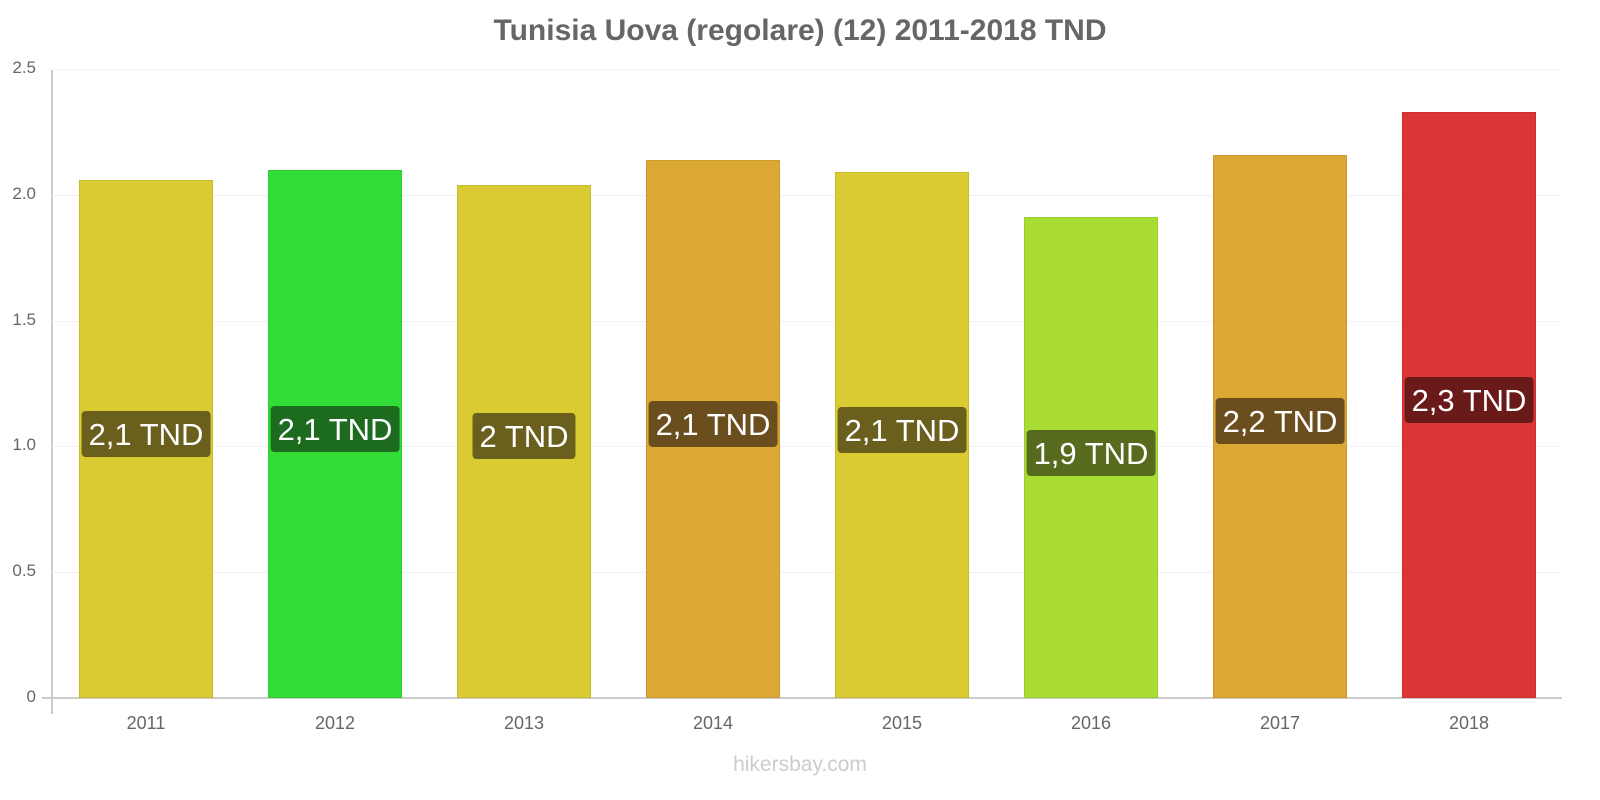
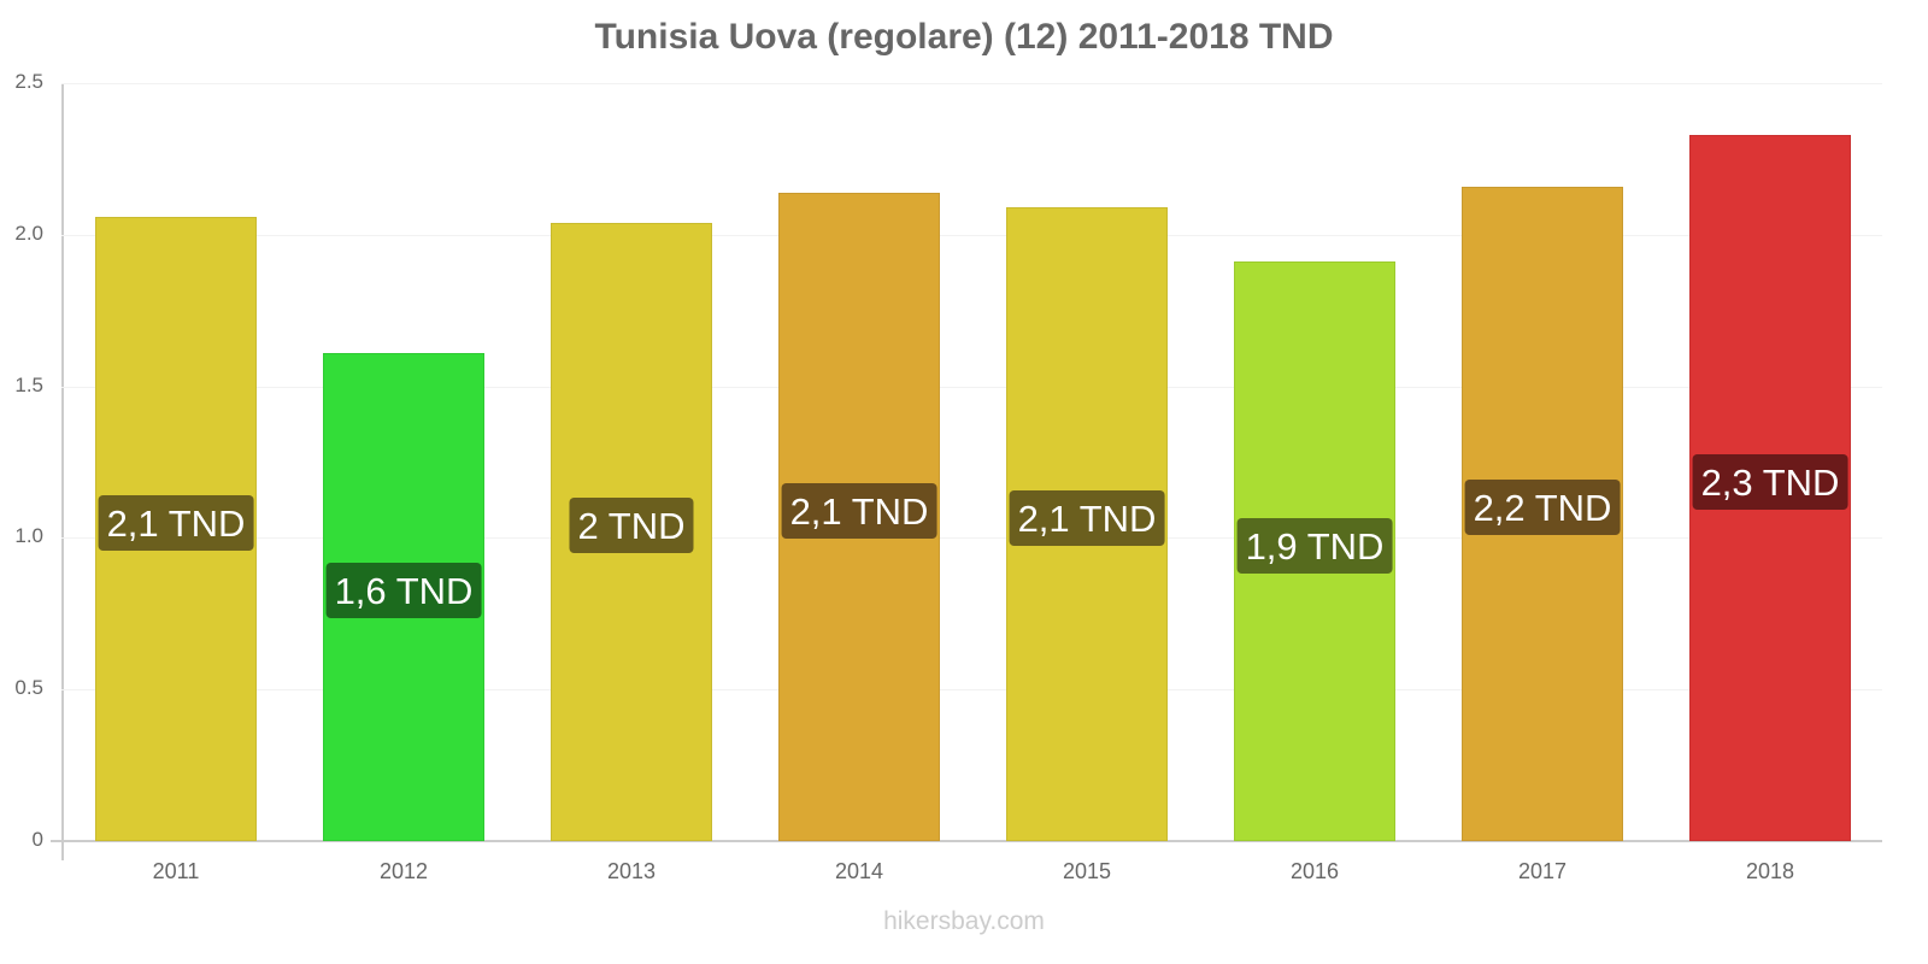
2012: 2,1 -> 1,6
